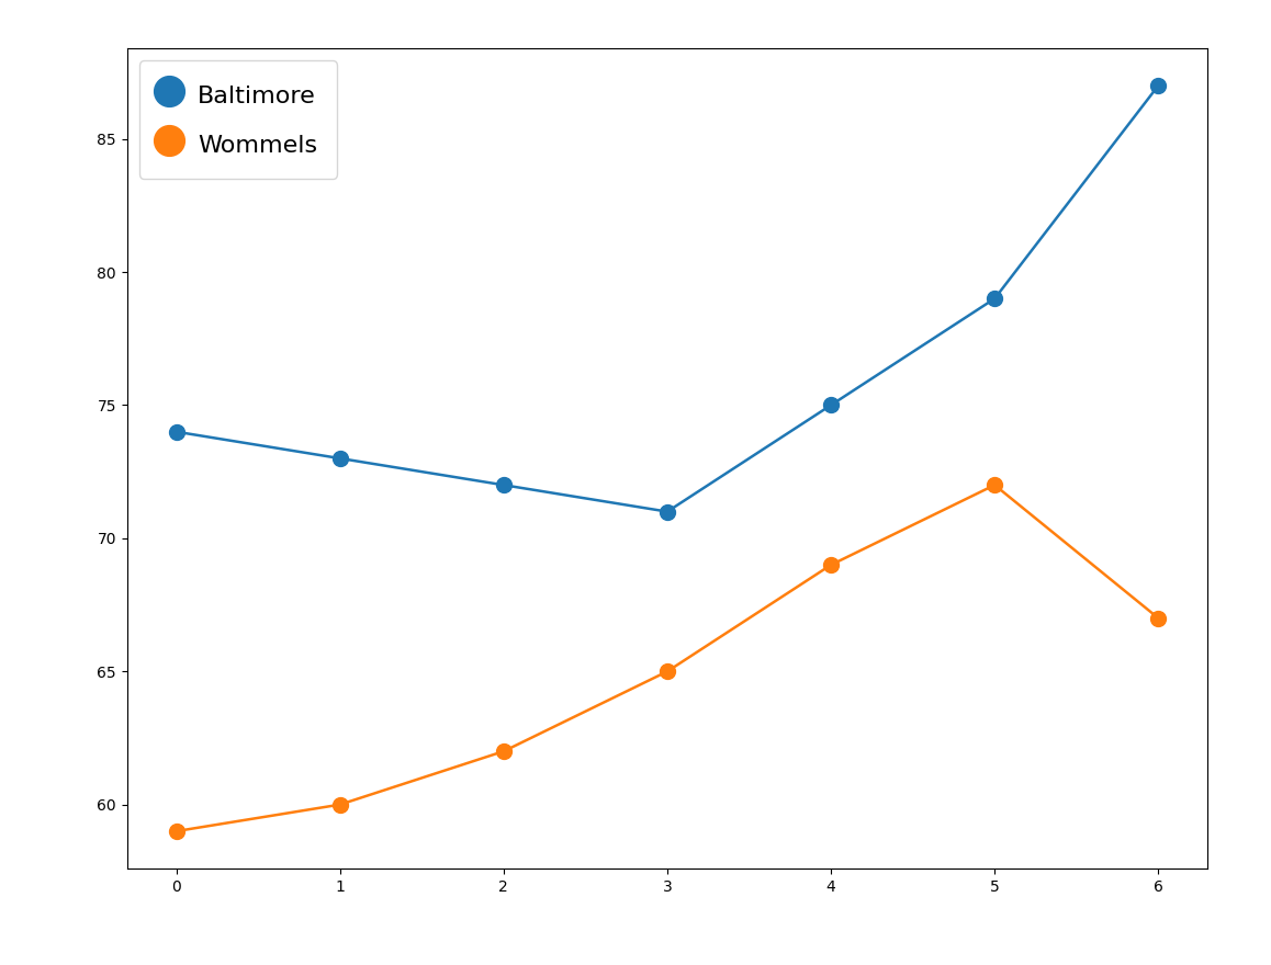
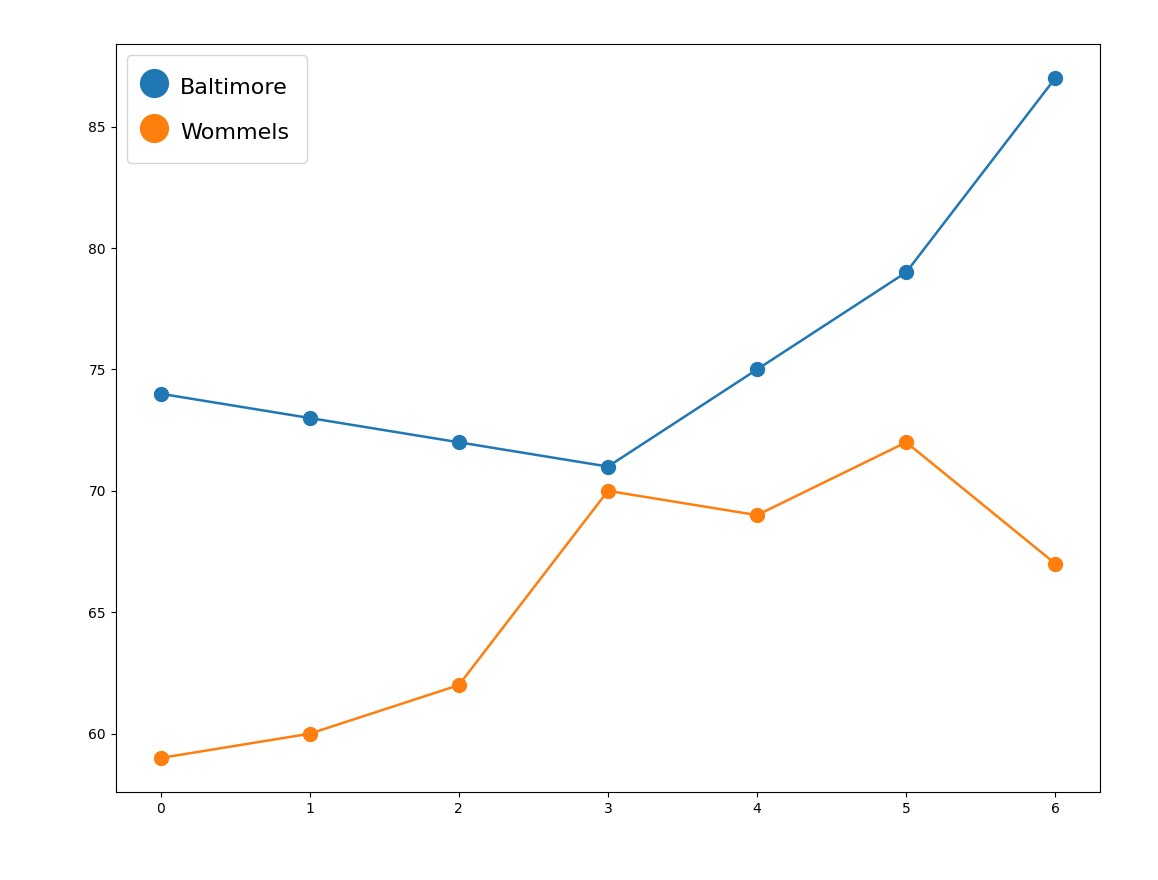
Wommels/3: 65 -> 70
